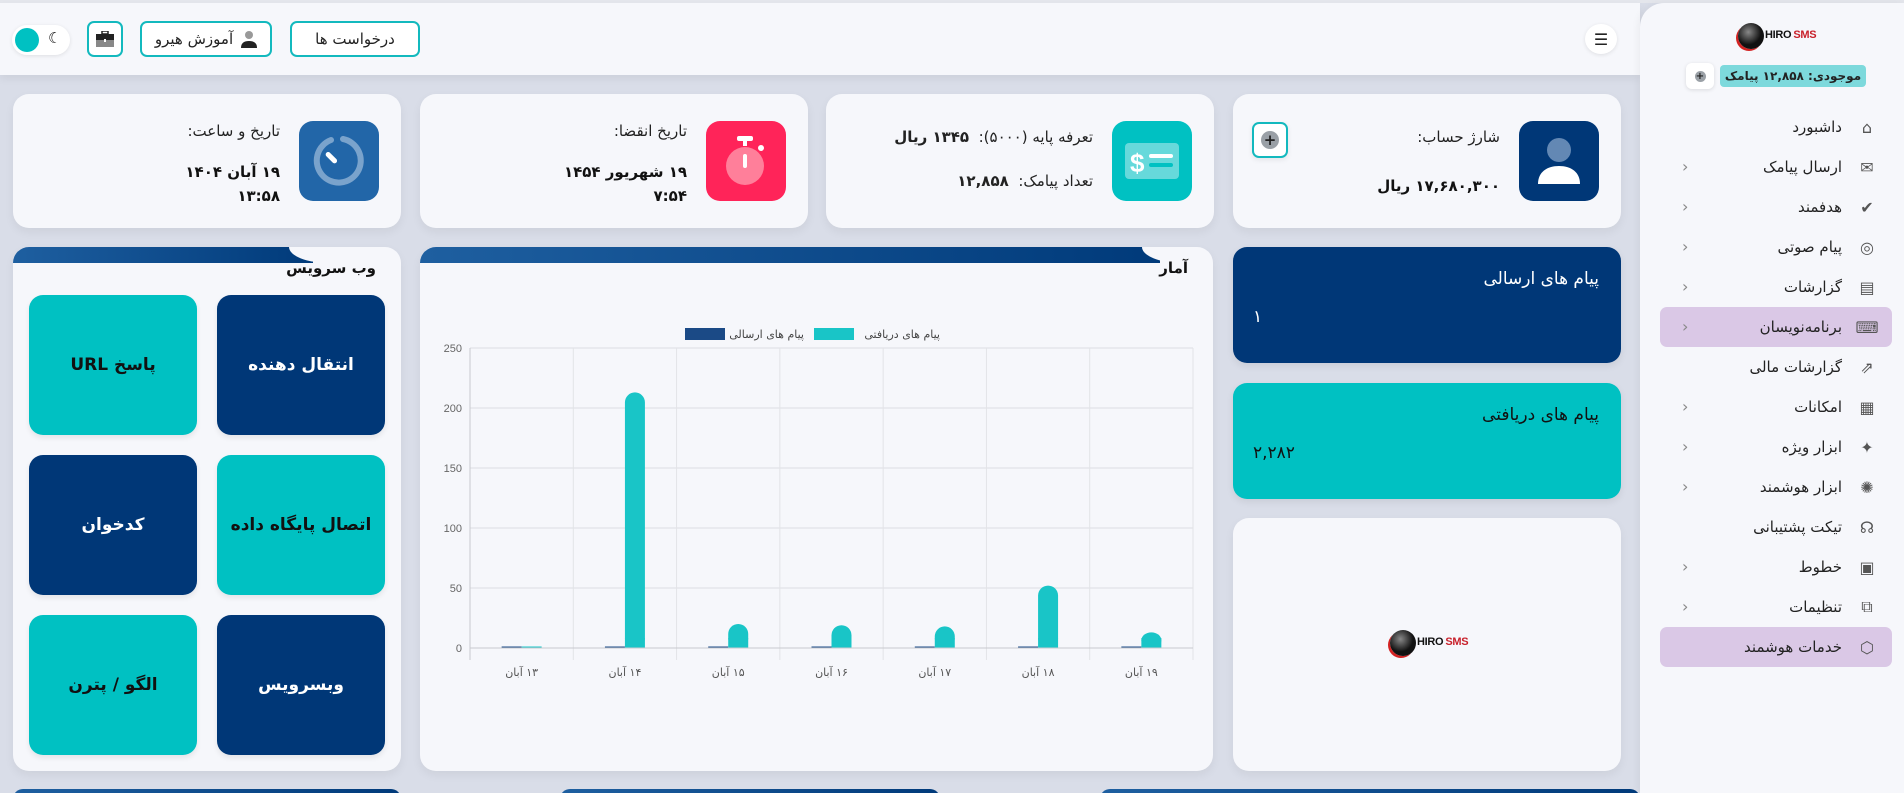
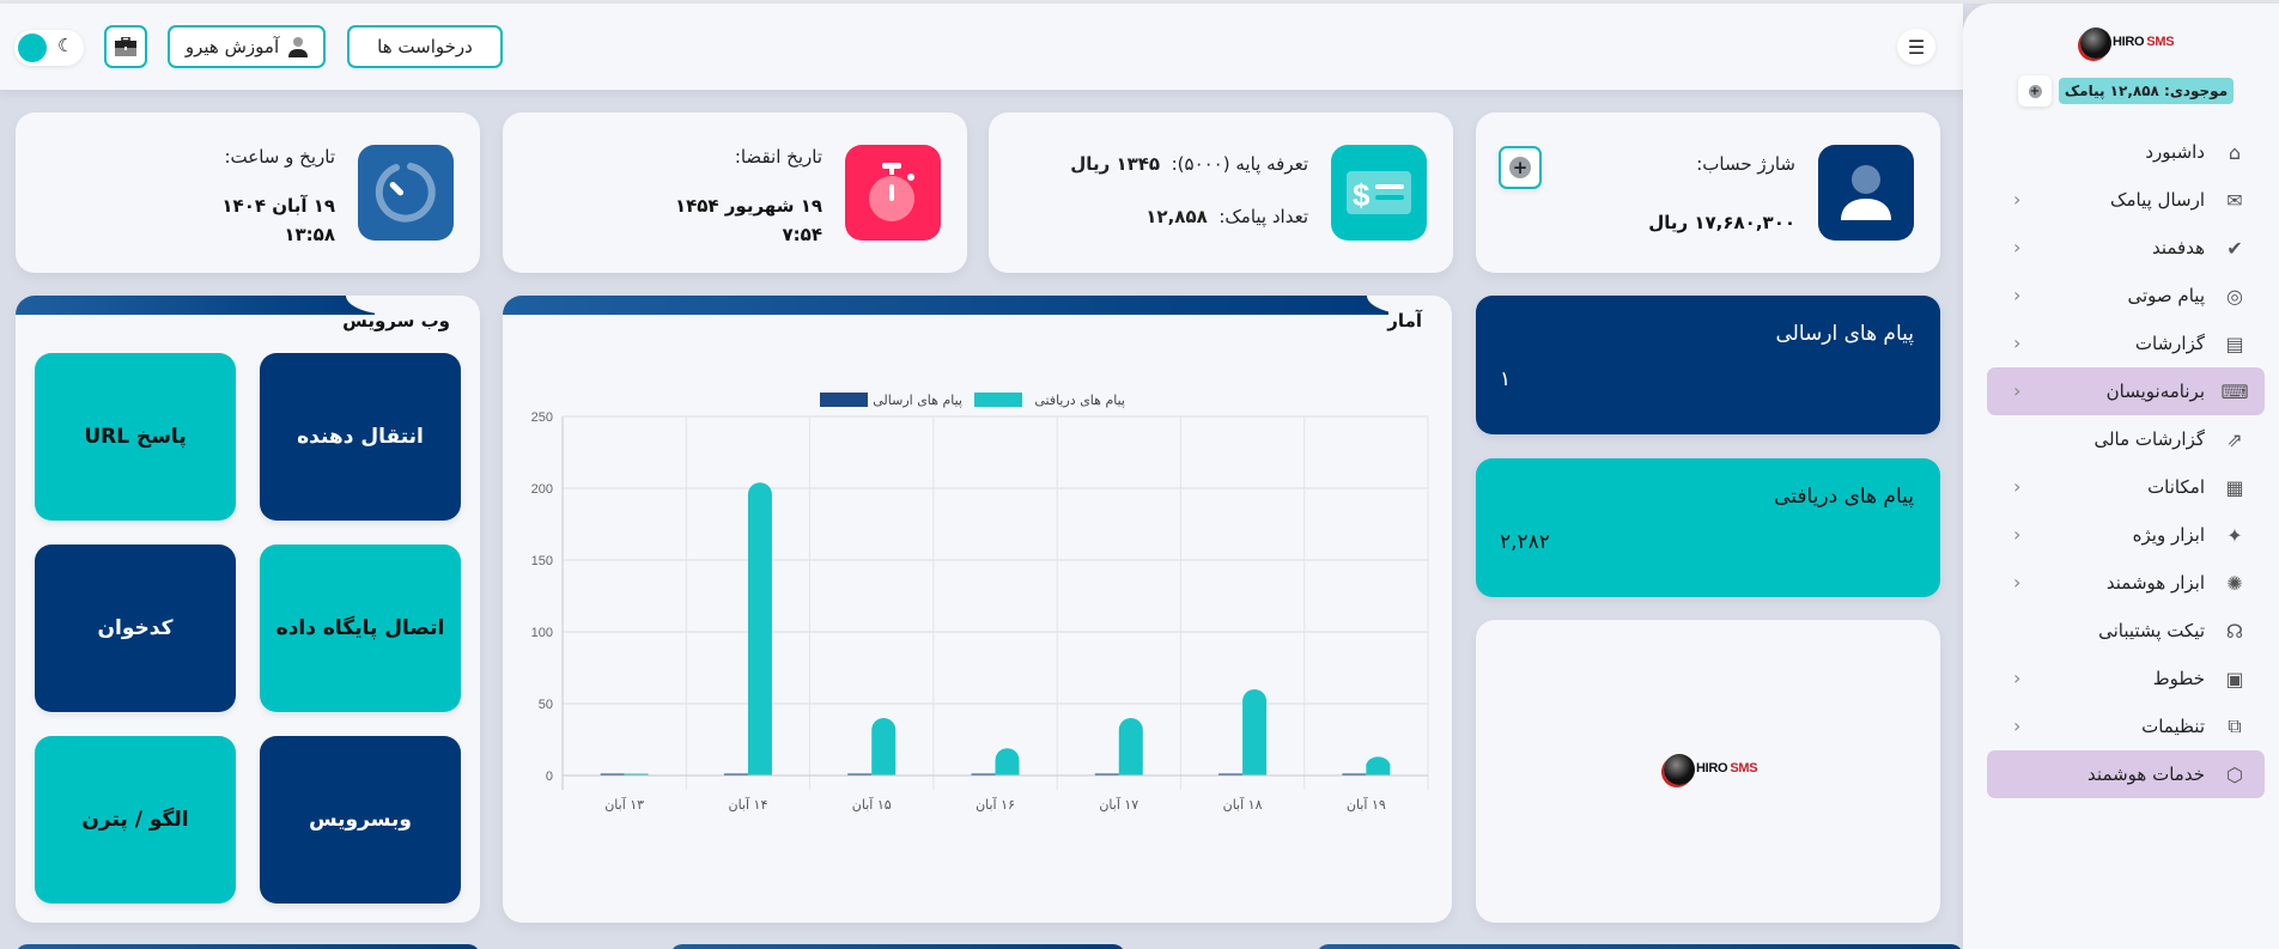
پیام های دریافتی/۱۴ آبان: 213 -> 204
پیام های دریافتی/۱۵ آبان: 20 -> 40
پیام های دریافتی/۱۷ آبان: 18 -> 40
پیام های دریافتی/۱۸ آبان: 52 -> 60
